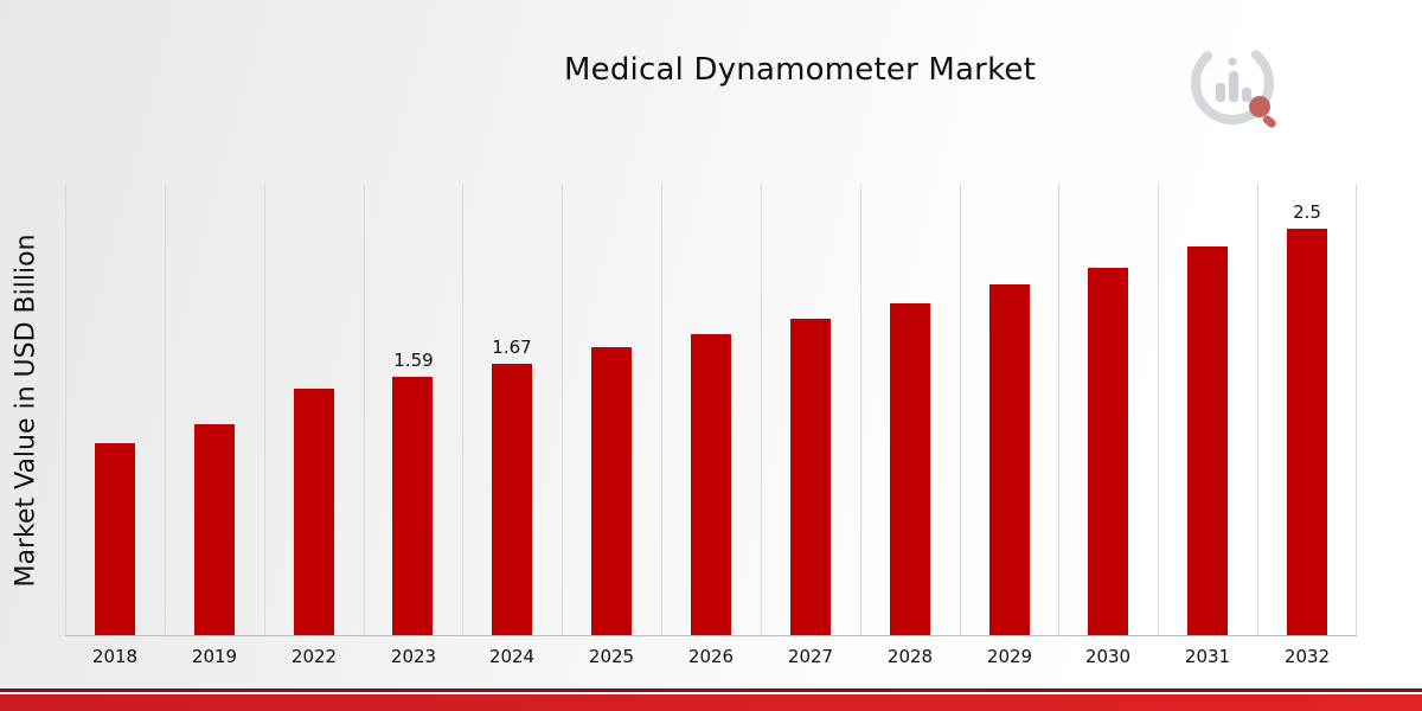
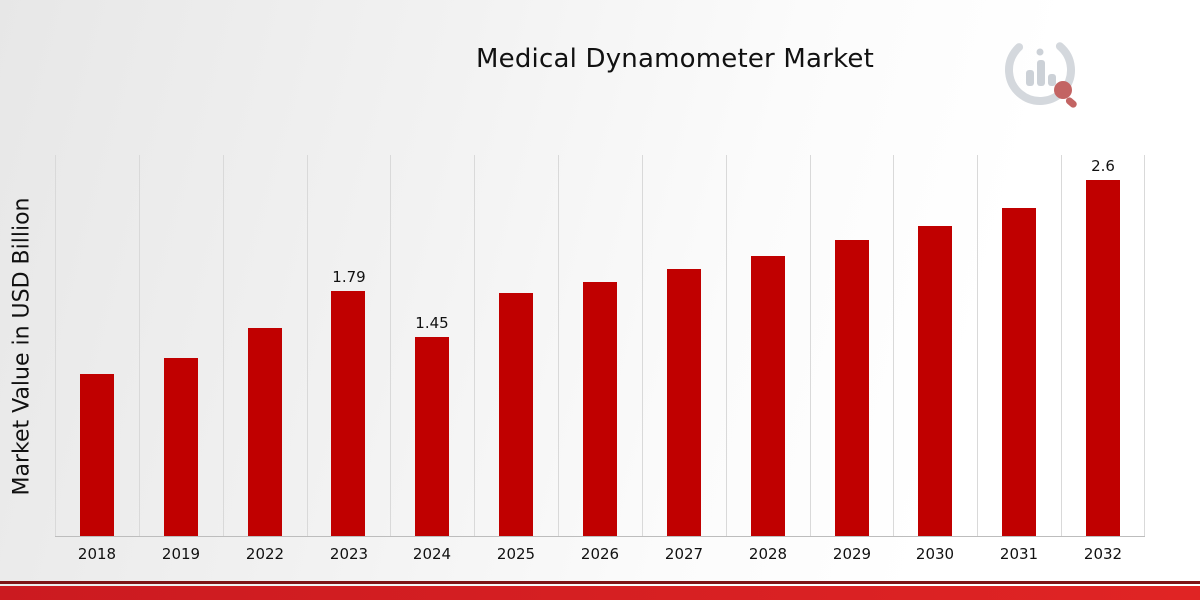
2023: 1.59 -> 1.79
2024: 1.67 -> 1.45
2032: 2.5 -> 2.6
